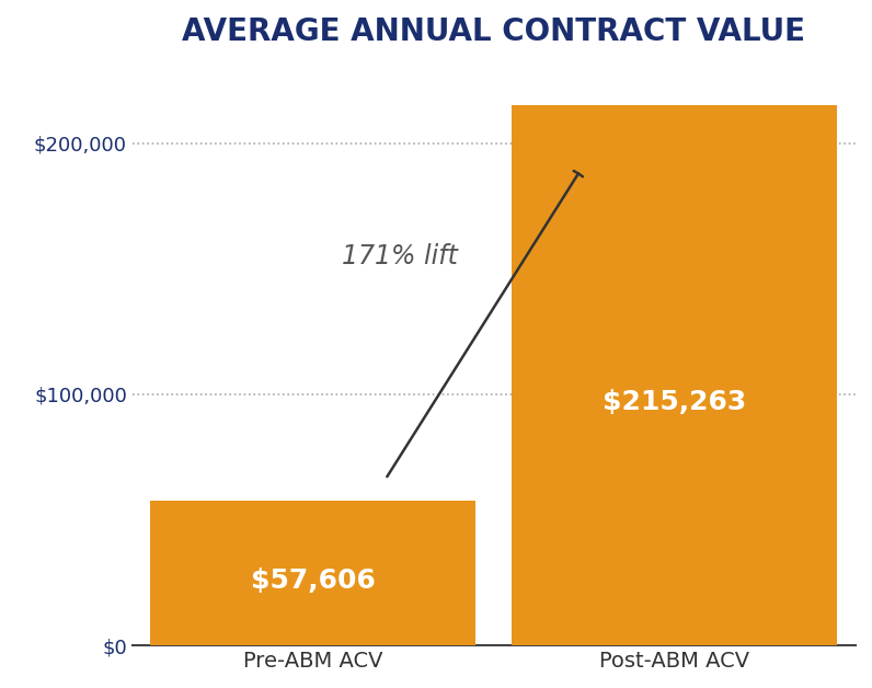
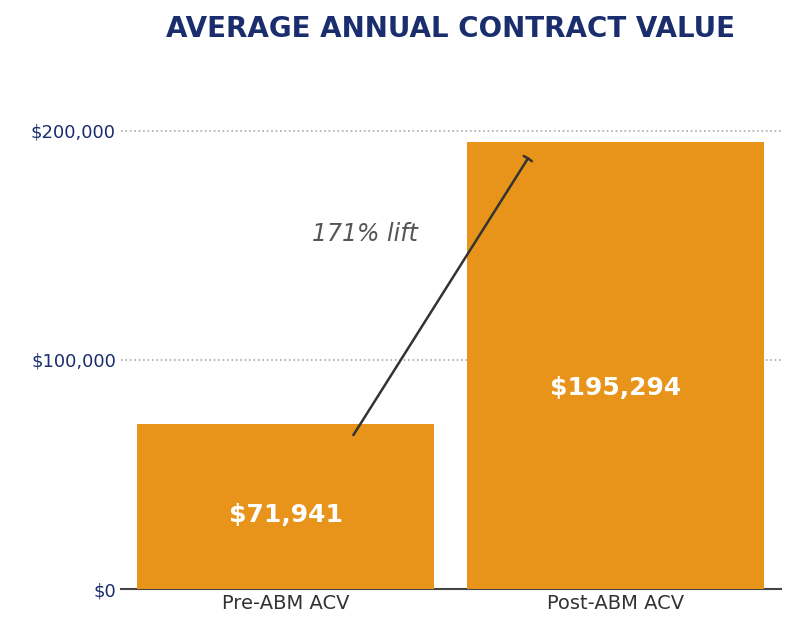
Pre-ABM ACV: $57,606 -> $71,941
Post-ABM ACV: $215,263 -> $195,294
